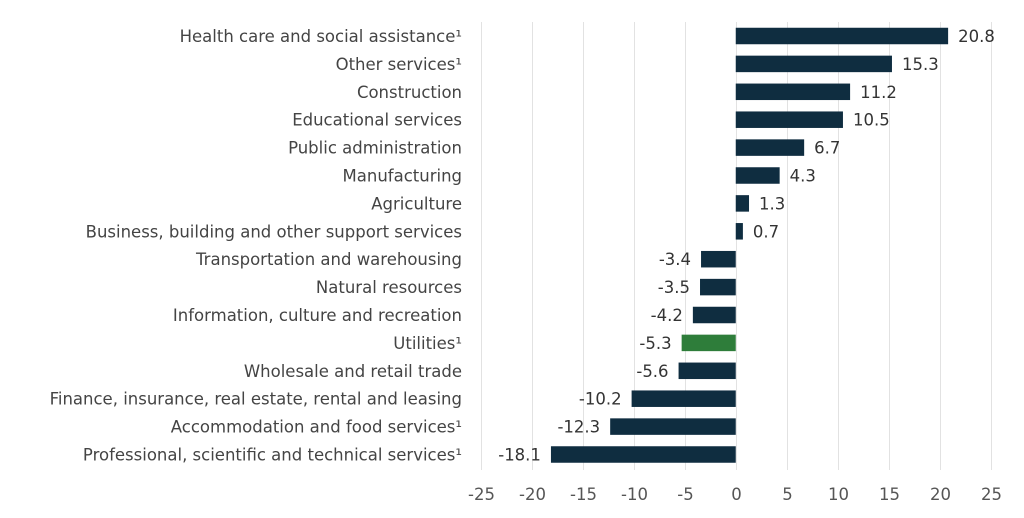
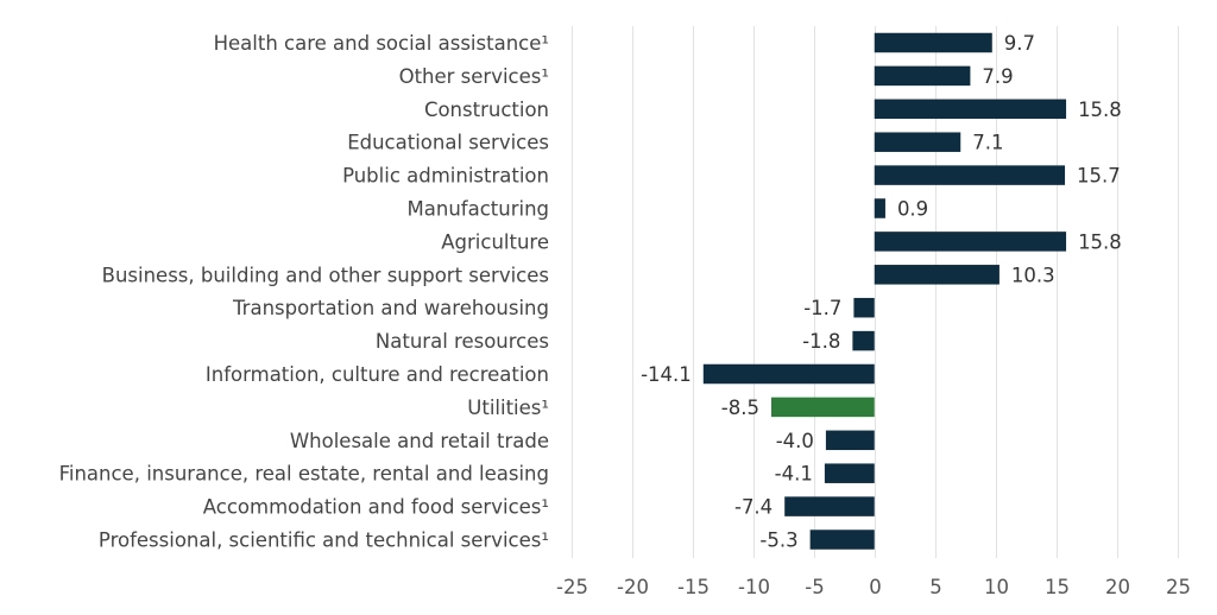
Health care and social assistance¹: 20.8 -> 9.7
Other services¹: 15.3 -> 7.9
Construction: 11.2 -> 15.8
Educational services: 10.5 -> 7.1
Public administration: 6.7 -> 15.7
Manufacturing: 4.3 -> 0.9
Agriculture: 1.3 -> 15.8
Business, building and other support services: 0.7 -> 10.3
Transportation and warehousing: -3.4 -> -1.7
Natural resources: -3.5 -> -1.8
Information, culture and recreation: -4.2 -> -14.1
Utilities¹: -5.3 -> -8.5
Wholesale and retail trade: -5.6 -> -4.0
Finance, insurance, real estate, rental and leasing: -10.2 -> -4.1
Accommodation and food services¹: -12.3 -> -7.4
Professional, scientific and technical services¹: -18.1 -> -5.3
